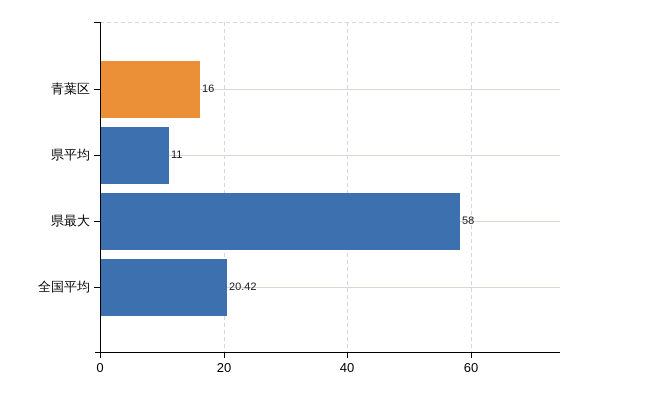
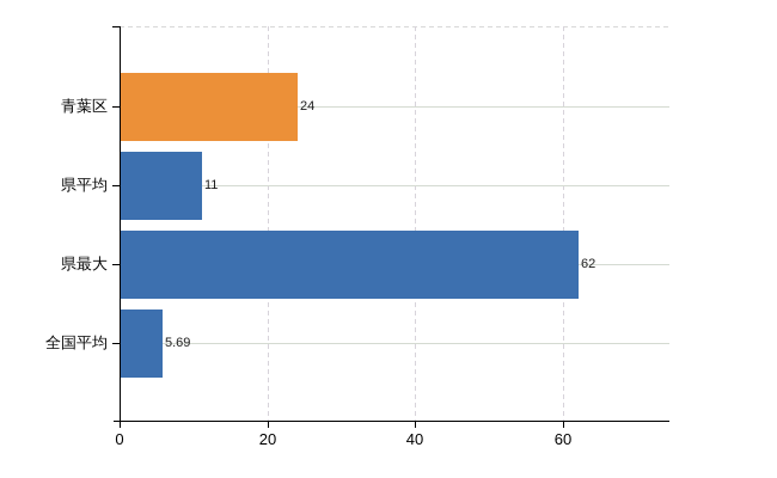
青葉区: 16 -> 24
県最大: 58 -> 62
全国平均: 20.42 -> 5.69
